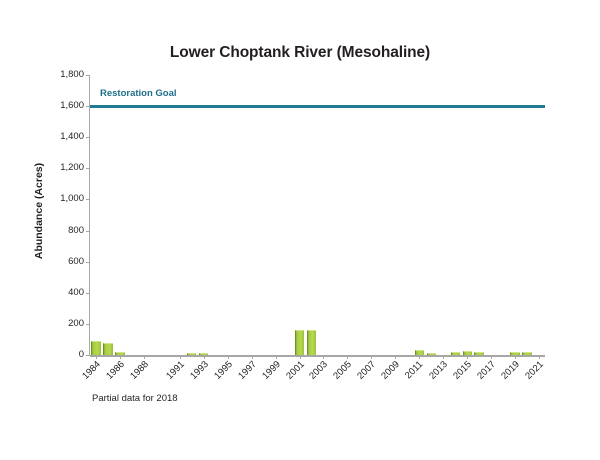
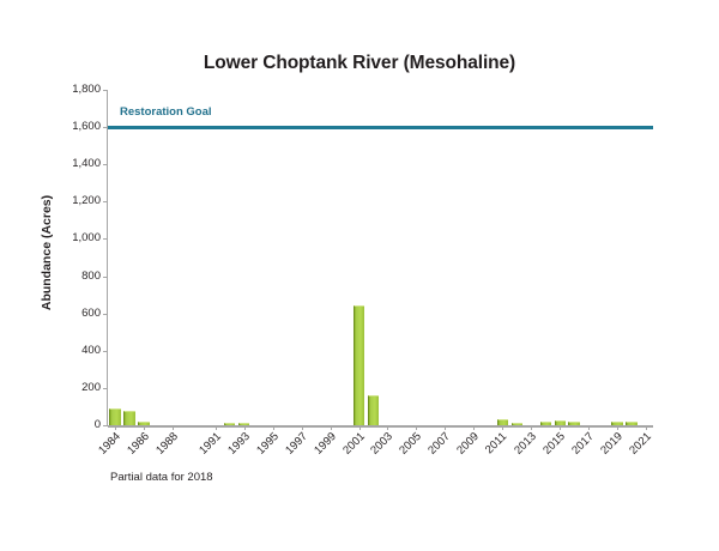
2001: 160 -> 640
